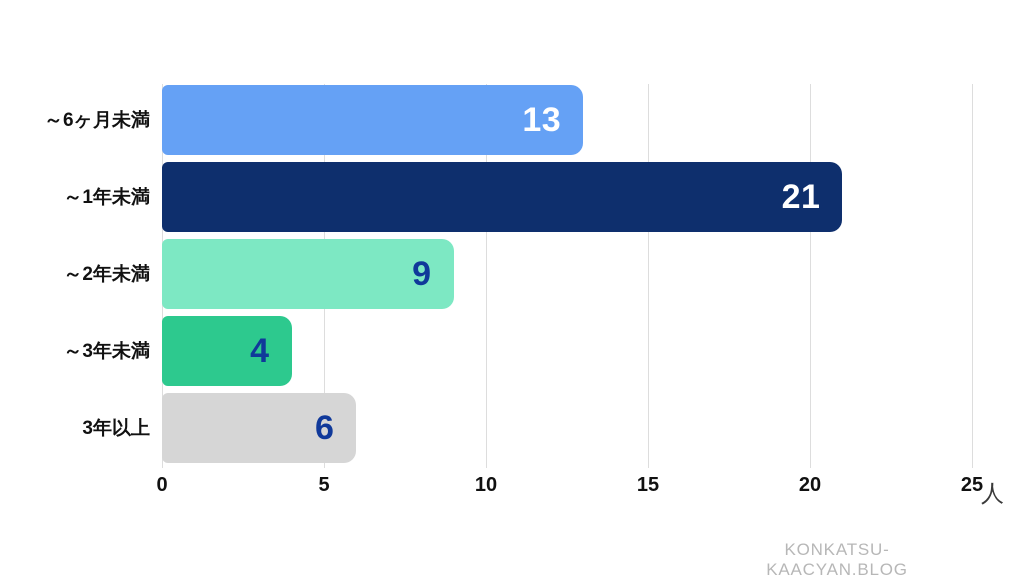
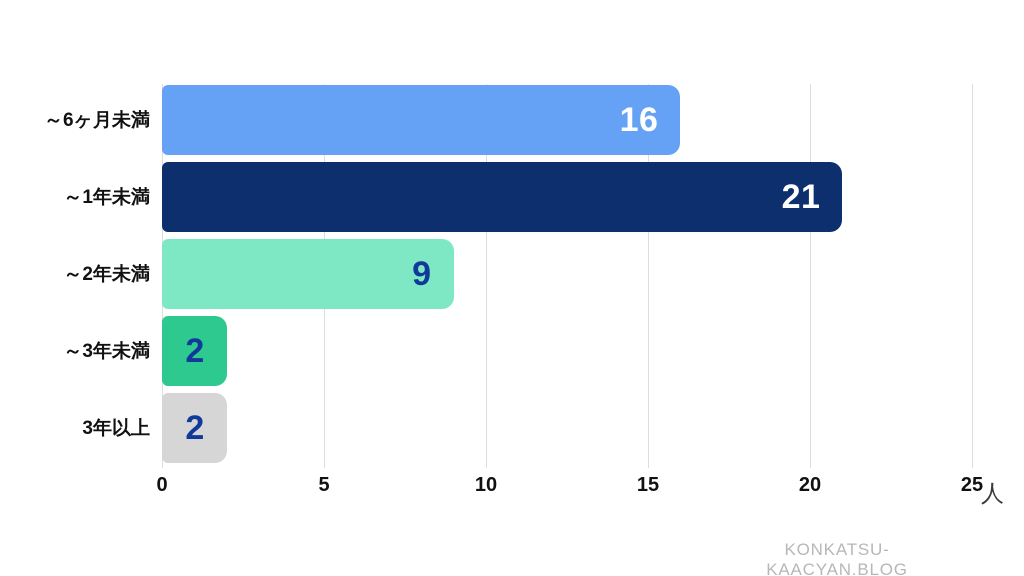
～6ヶ月未満: 13 -> 16
～3年未満: 4 -> 2
3年以上: 6 -> 2
